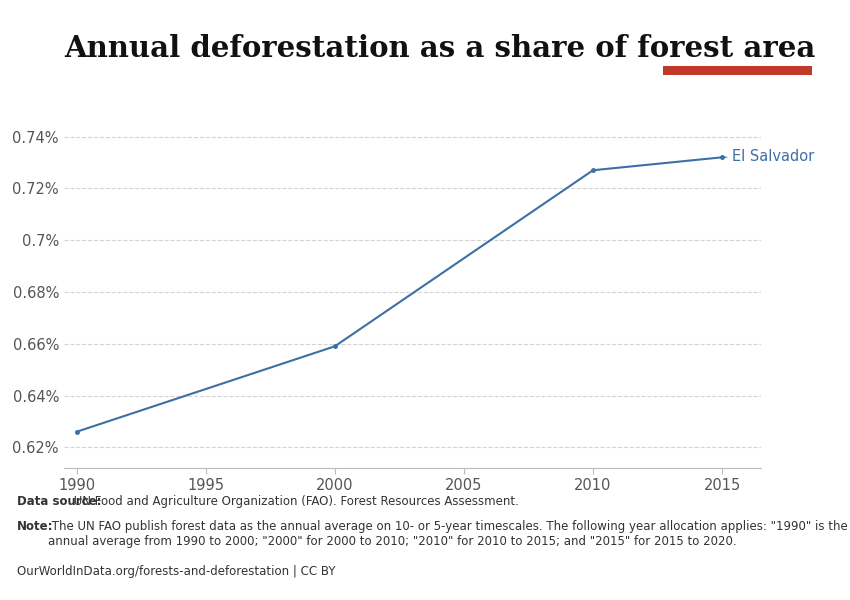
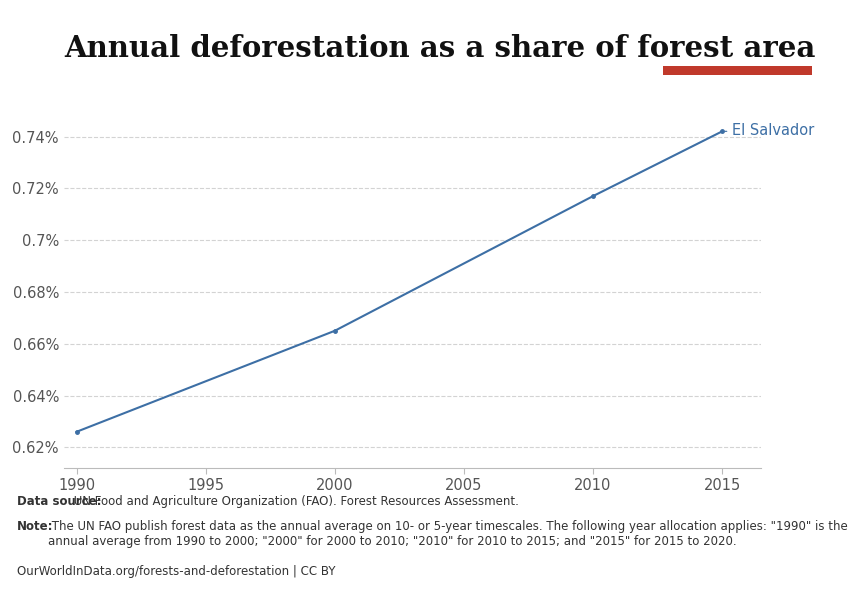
2000: 0.659% -> 0.665%
2010: 0.727% -> 0.717%
2015: 0.732% -> 0.742%
